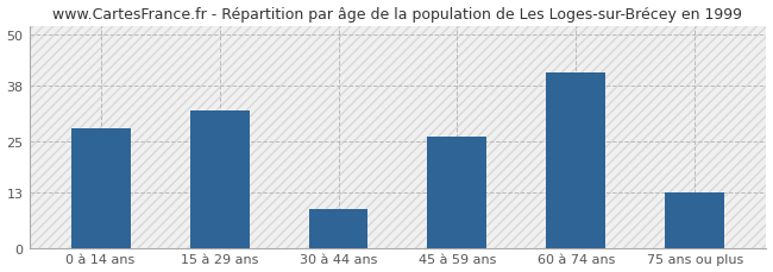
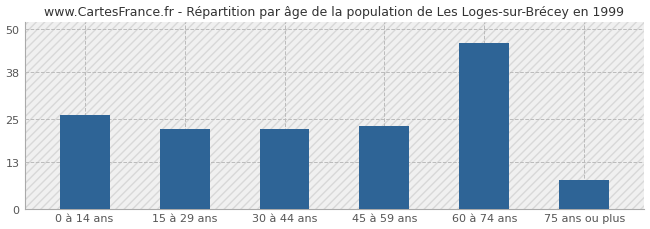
0 à 14 ans: 28 -> 26
15 à 29 ans: 32 -> 22
30 à 44 ans: 9 -> 22
45 à 59 ans: 26 -> 23
60 à 74 ans: 41 -> 46
75 ans ou plus: 13 -> 8
